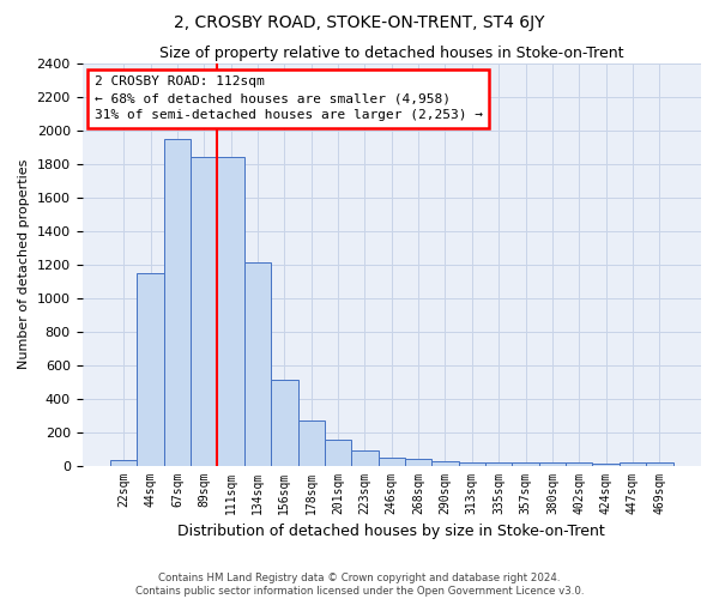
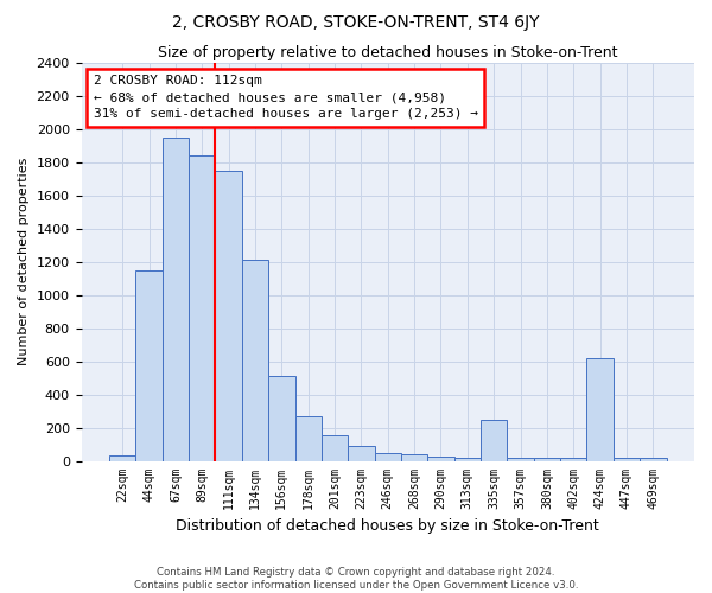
111sqm: 1840 -> 1750
335sqm: 20 -> 250
424sqm: 10 -> 620
